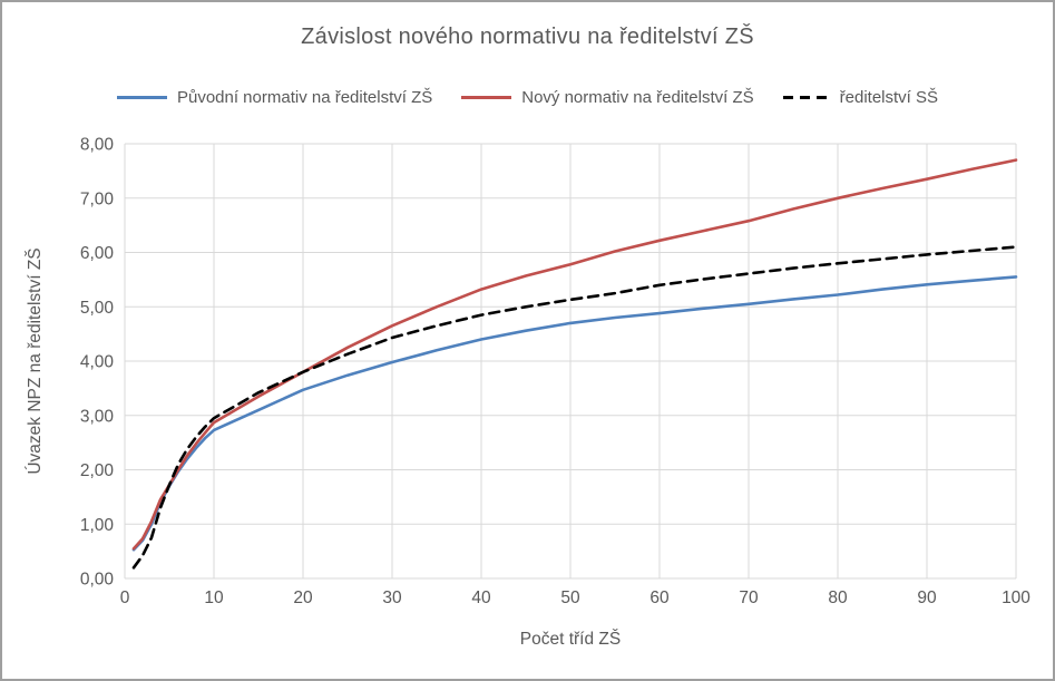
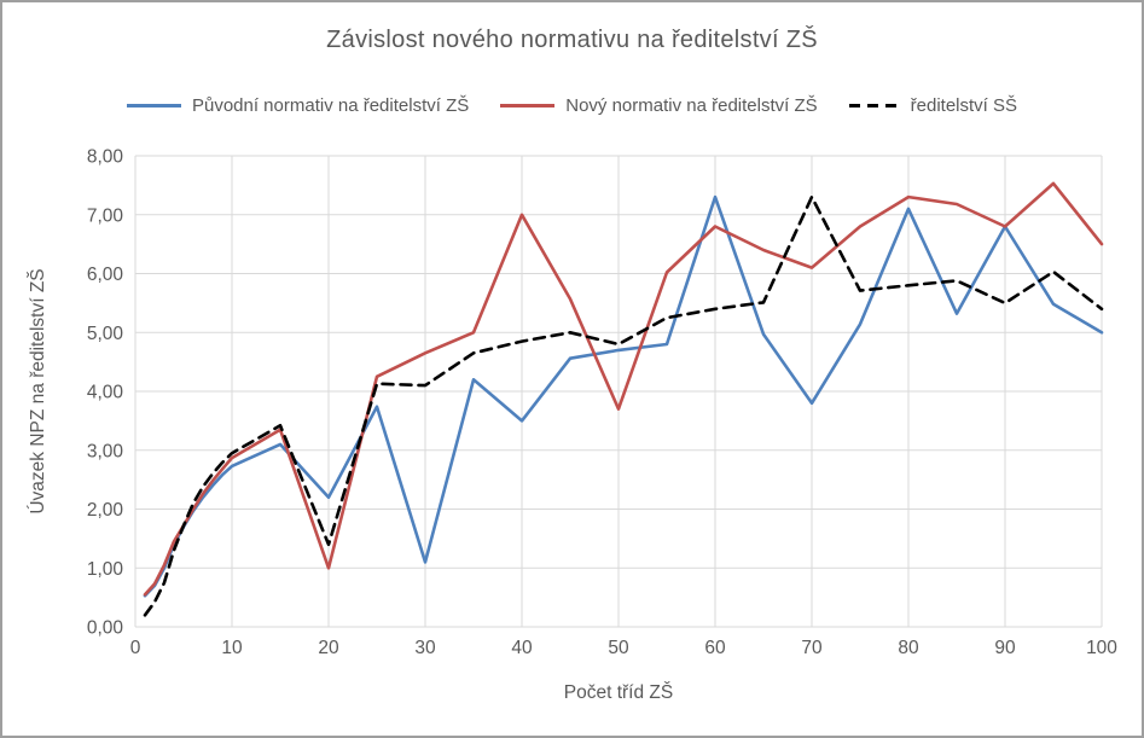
Původní normativ na ředitelství ZŠ/20: 3,5 -> 2,2
Nový normativ na ředitelství ZŠ/20: 3,8 -> 1,0
ředitelství SŠ/20: 3,8 -> 1,4
Původní normativ na ředitelství ZŠ/30: 4,0 -> 1,1
ředitelství SŠ/30: 4,4 -> 4,1
Původní normativ na ředitelství ZŠ/40: 4,4 -> 3,5
Nový normativ na ředitelství ZŠ/40: 5,3 -> 7,0
Nový normativ na ředitelství ZŠ/50: 5,8 -> 3,7
ředitelství SŠ/50: 5,1 -> 4,8
Původní normativ na ředitelství ZŠ/60: 4,9 -> 7,3
Nový normativ na ředitelství ZŠ/60: 6,2 -> 6,8
Původní normativ na ředitelství ZŠ/70: 5,0 -> 3,8
Nový normativ na ředitelství ZŠ/70: 6,6 -> 6,1
ředitelství SŠ/70: 5,6 -> 7,3
Původní normativ na ředitelství ZŠ/80: 5,2 -> 7,1
Nový normativ na ředitelství ZŠ/80: 7,0 -> 7,3
Původní normativ na ředitelství ZŠ/90: 5,4 -> 6,8
Nový normativ na ředitelství ZŠ/90: 7,3 -> 6,8
ředitelství SŠ/90: 6,0 -> 5,5
Původní normativ na ředitelství ZŠ/100: 5,5 -> 5,0
Nový normativ na ředitelství ZŠ/100: 7,7 -> 6,5
ředitelství SŠ/100: 6,1 -> 5,4
